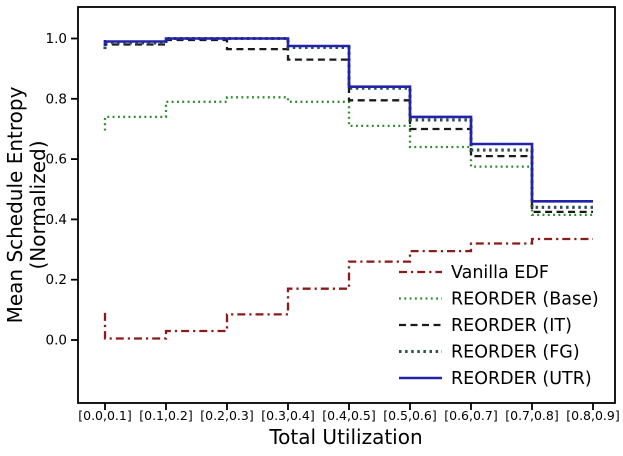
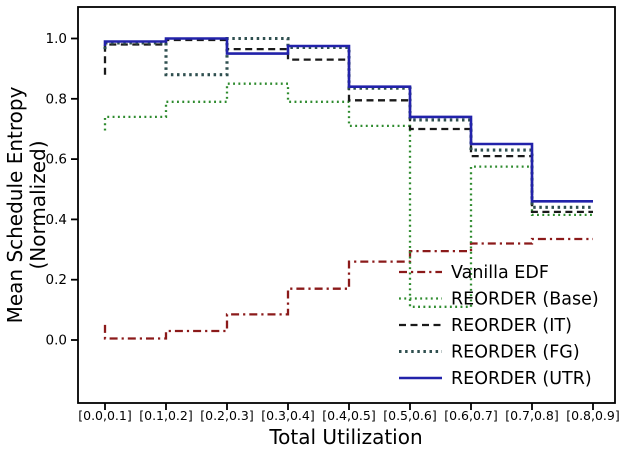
Vanilla EDF/[0.0,0.1]: 0.09 -> 0.05
REORDER (IT)/[0.0,0.1]: 0.99 -> 0.88
REORDER (FG)/[0.2,0.3]: 1.00 -> 0.88
REORDER (Base)/[0.3,0.4]: 0.81 -> 0.85
REORDER (UTR)/[0.3,0.4]: 1.00 -> 0.95
REORDER (Base)/[0.6,0.7]: 0.64 -> 0.11
